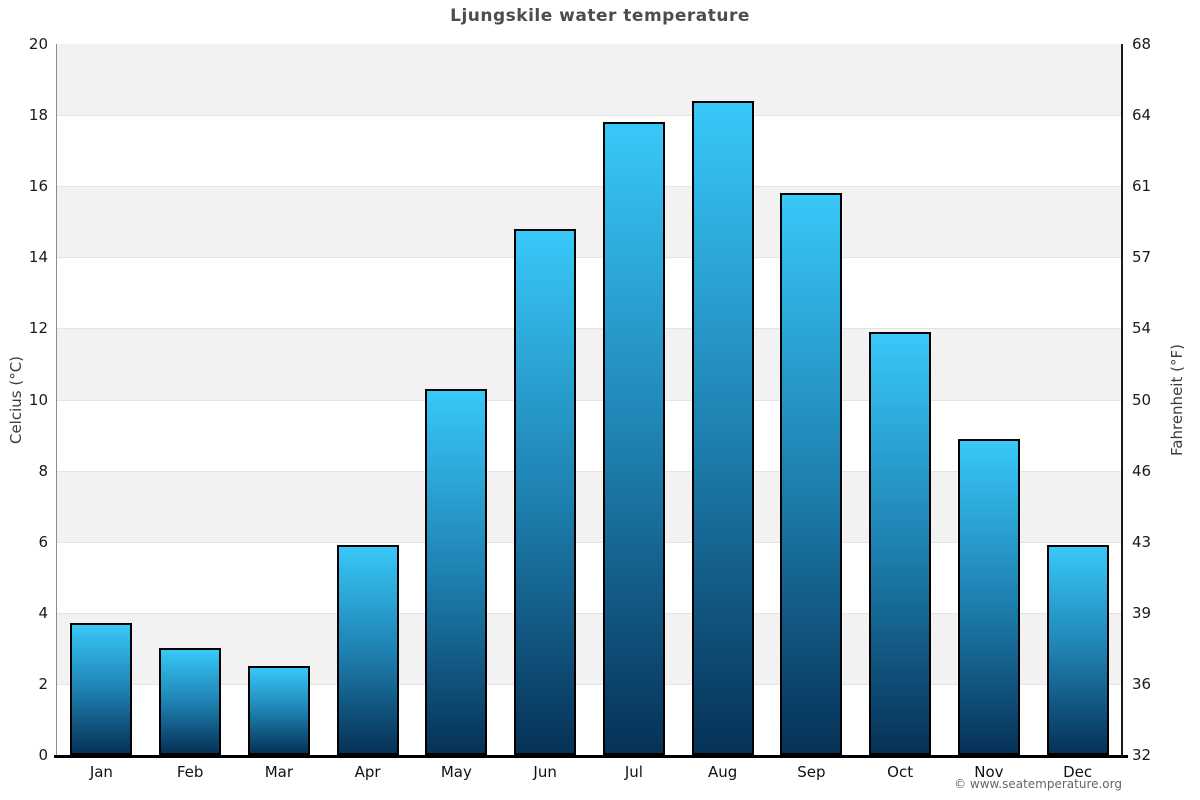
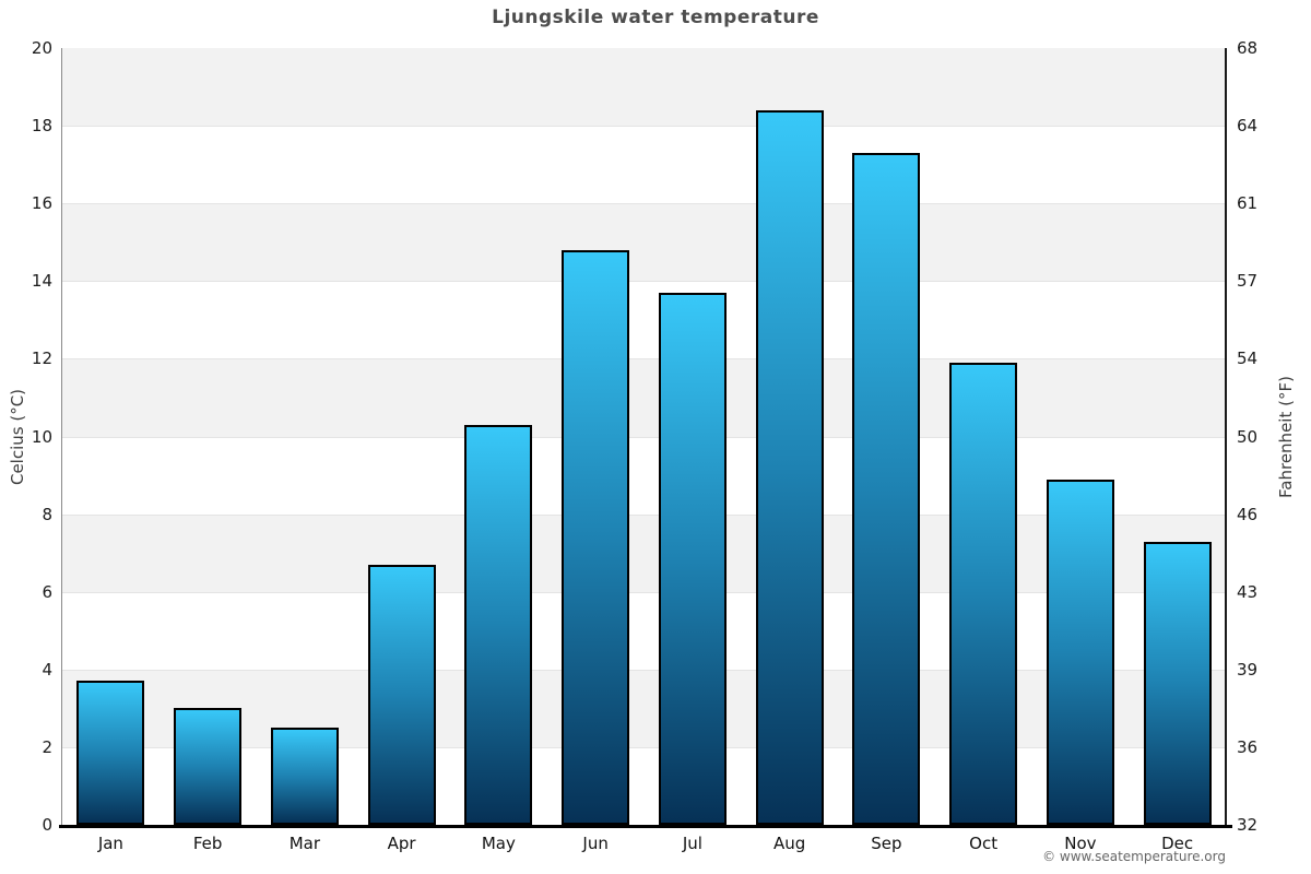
Apr: 5.9 -> 6.7
Jul: 17.8 -> 13.7
Sep: 15.8 -> 17.3
Dec: 5.9 -> 7.3
